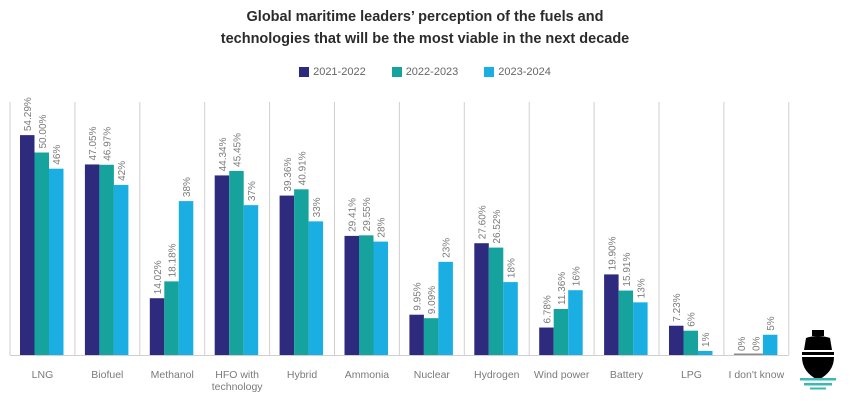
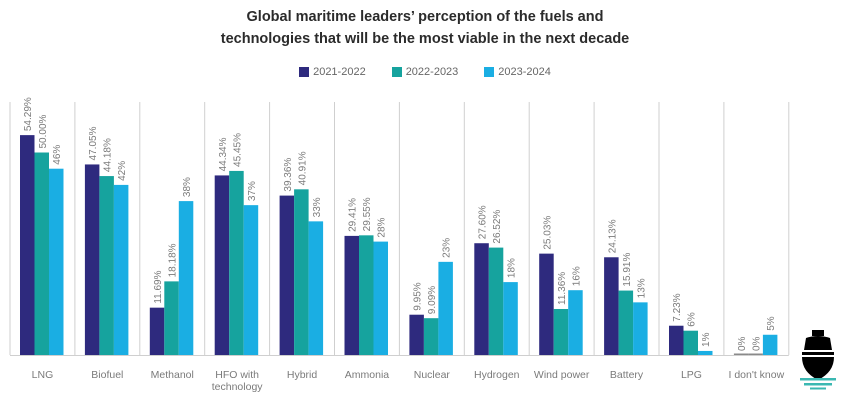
2022-2023/Biofuel: 46.97% -> 44.18%
2021-2022/Methanol: 14.02% -> 11.69%
2021-2022/Wind power: 6.78% -> 25.03%
2021-2022/Battery: 19.90% -> 24.13%
